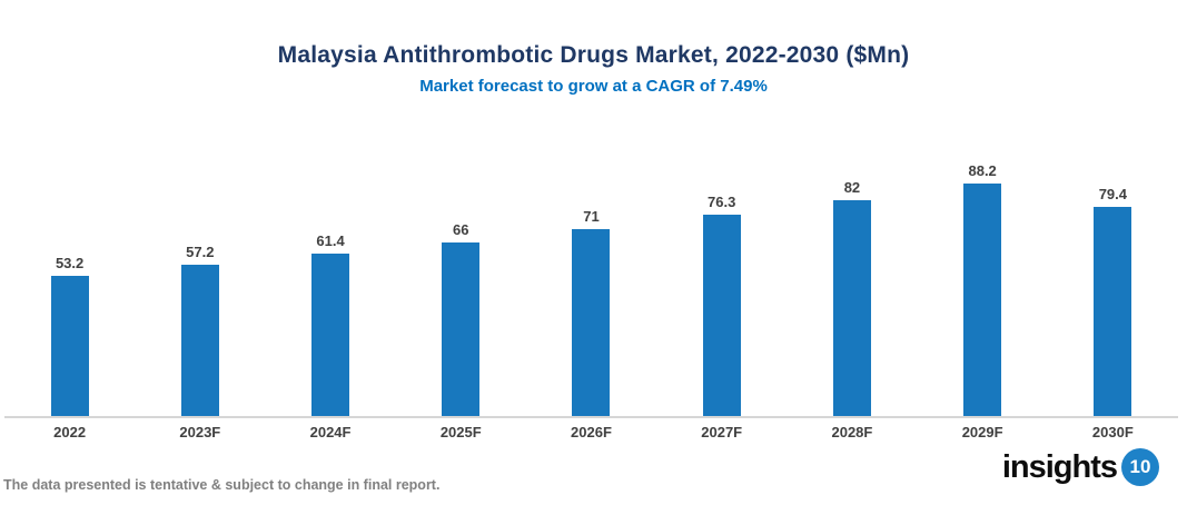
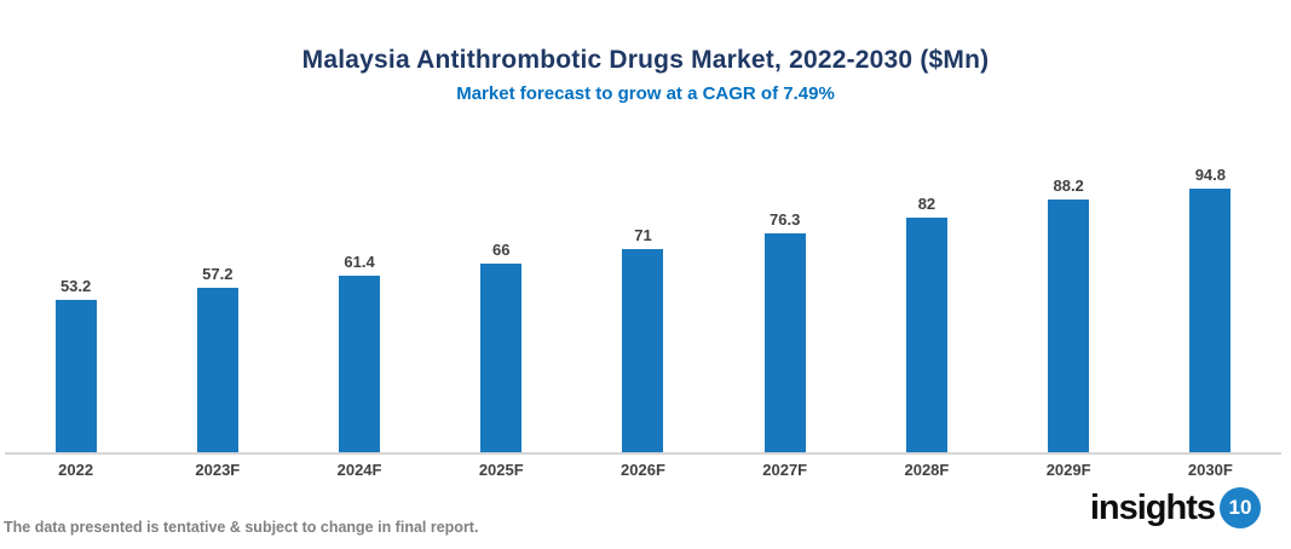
2030F: 79.4 -> 94.8
